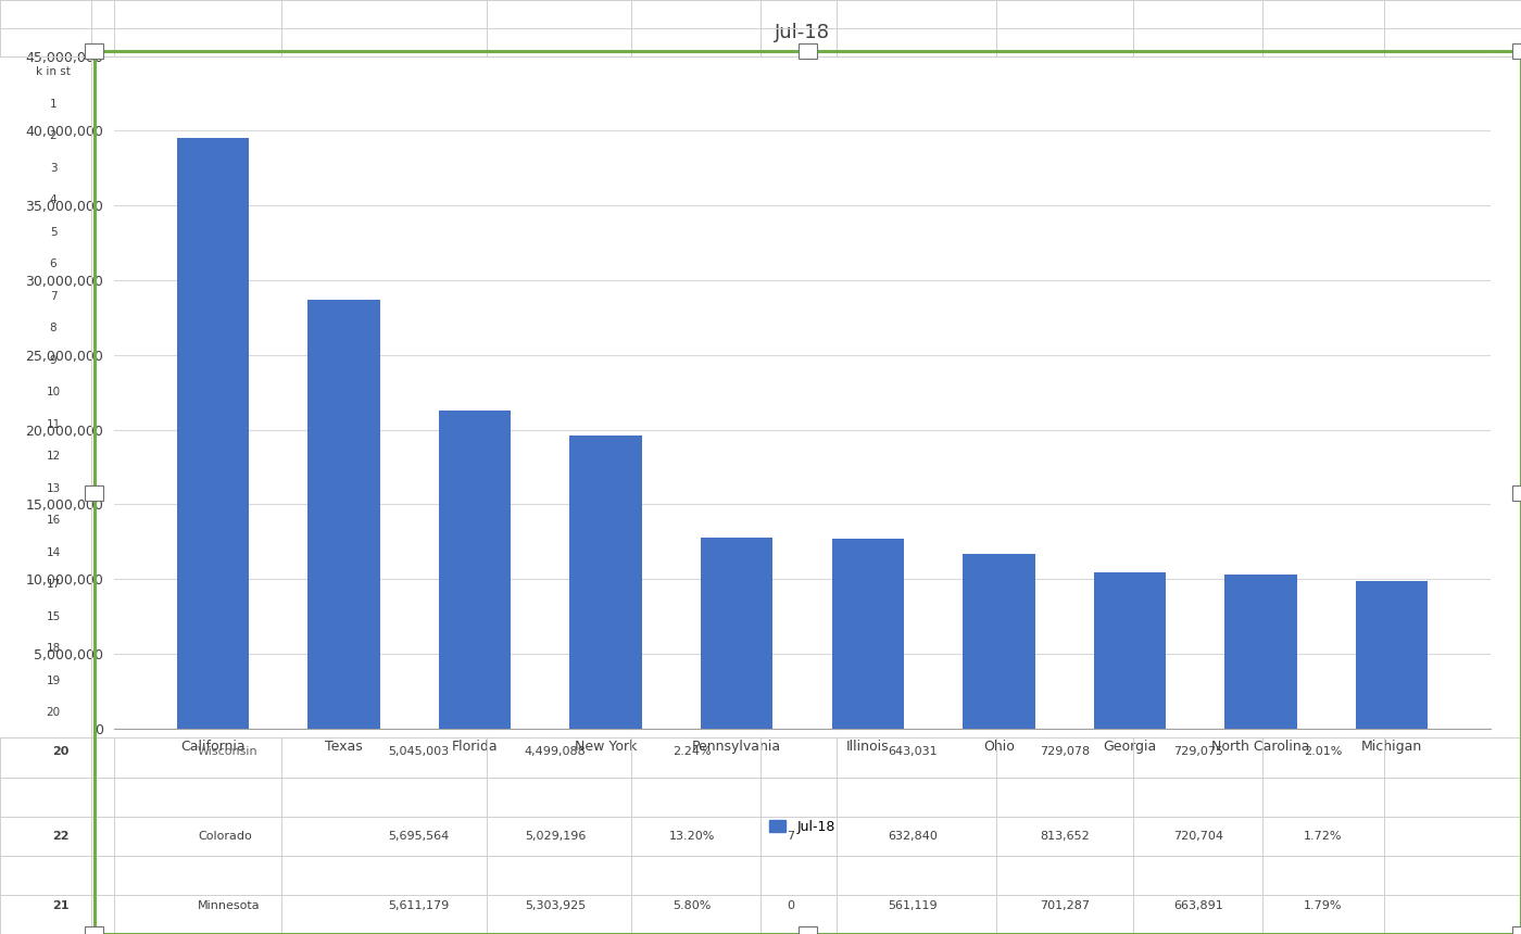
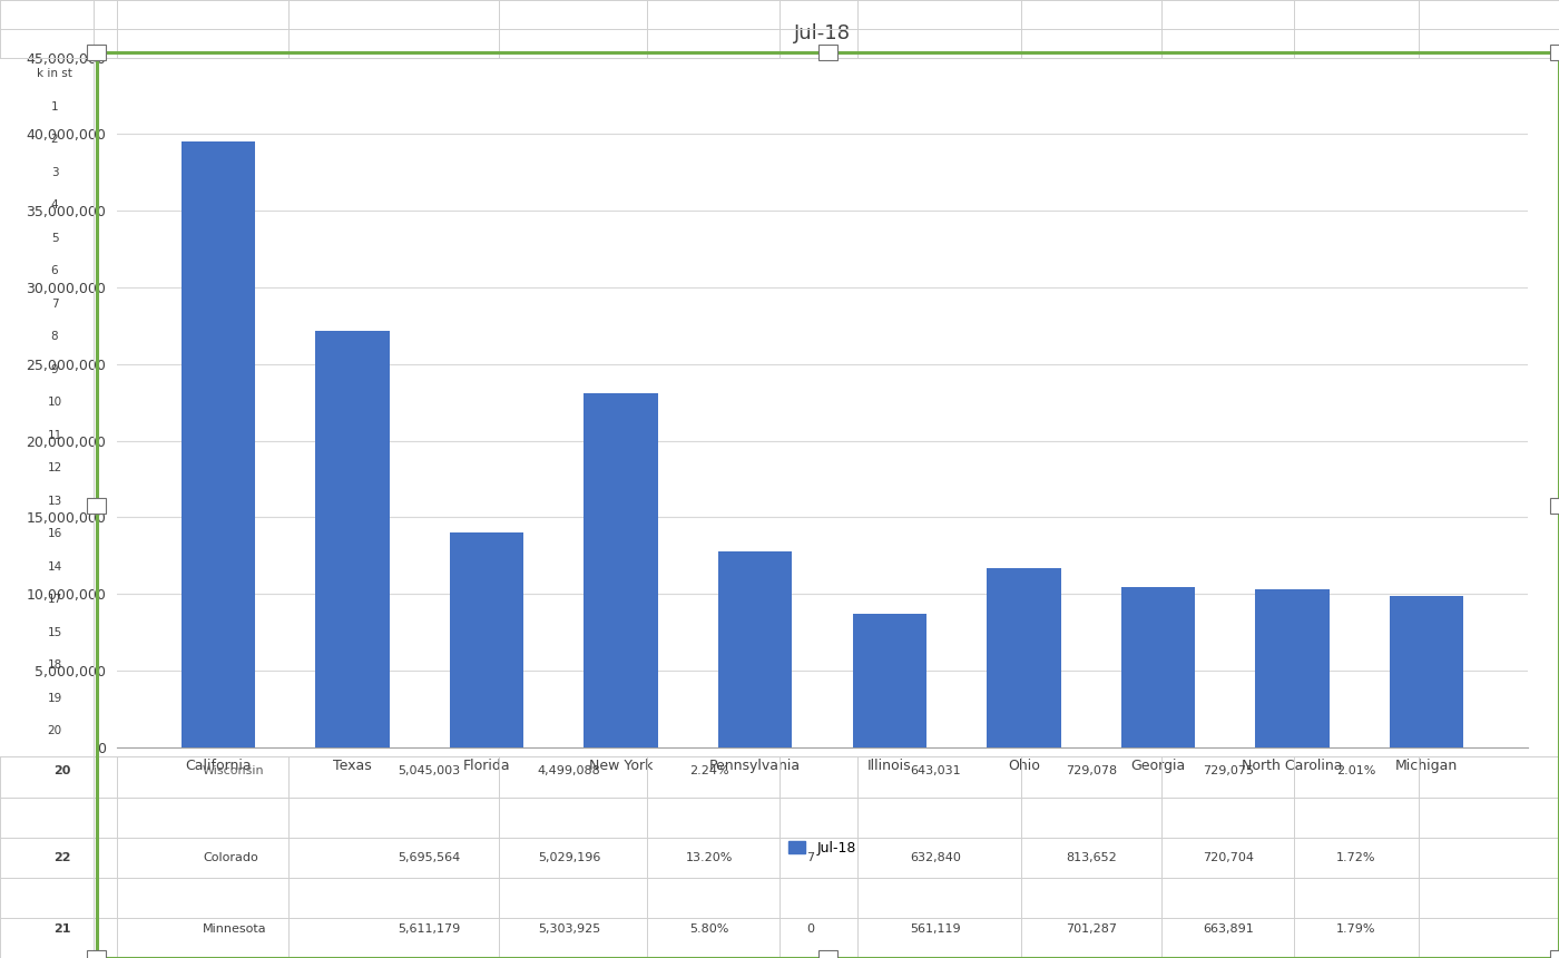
Texas: 28,700,000 -> 27,200,000
Florida: 21,300,000 -> 14,000,000
New York: 19,600,000 -> 23,100,000
Illinois: 12,700,000 -> 8,700,000
